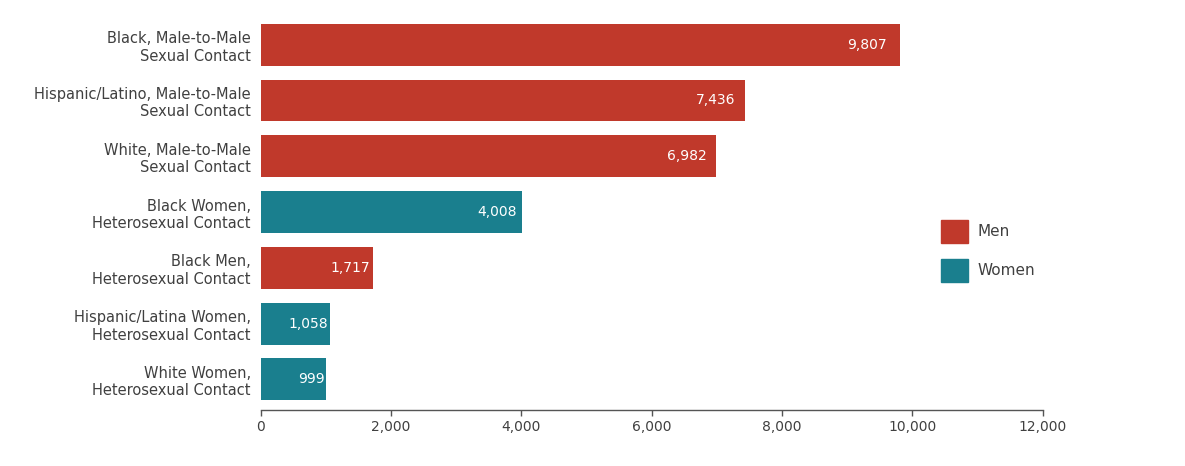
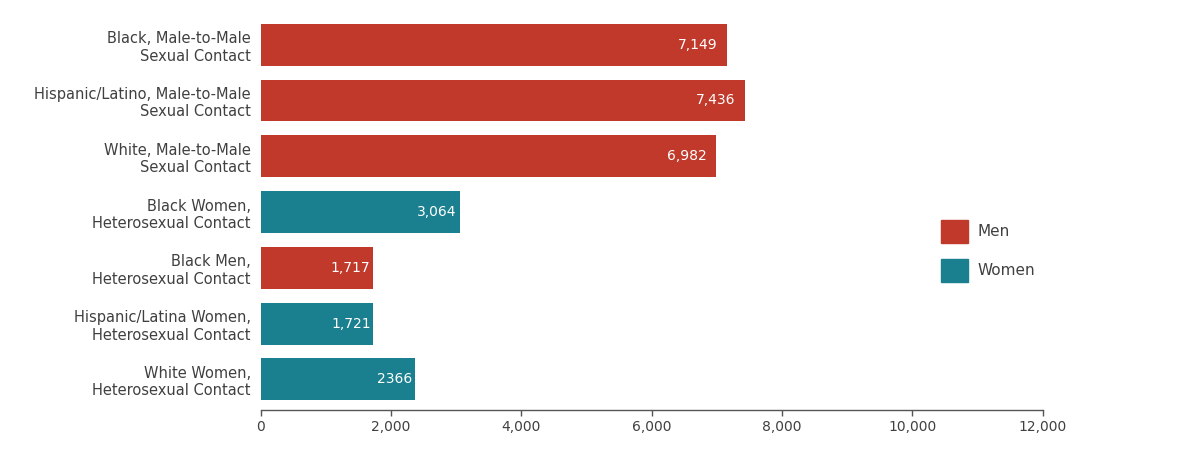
Black, Male-to-Male Sexual Contact: 9,807 -> 7,149
Black Women, Heterosexual Contact: 4,008 -> 3,064
Hispanic/Latina Women, Heterosexual Contact: 1,058 -> 1,721
White Women, Heterosexual Contact: 999 -> 2366
